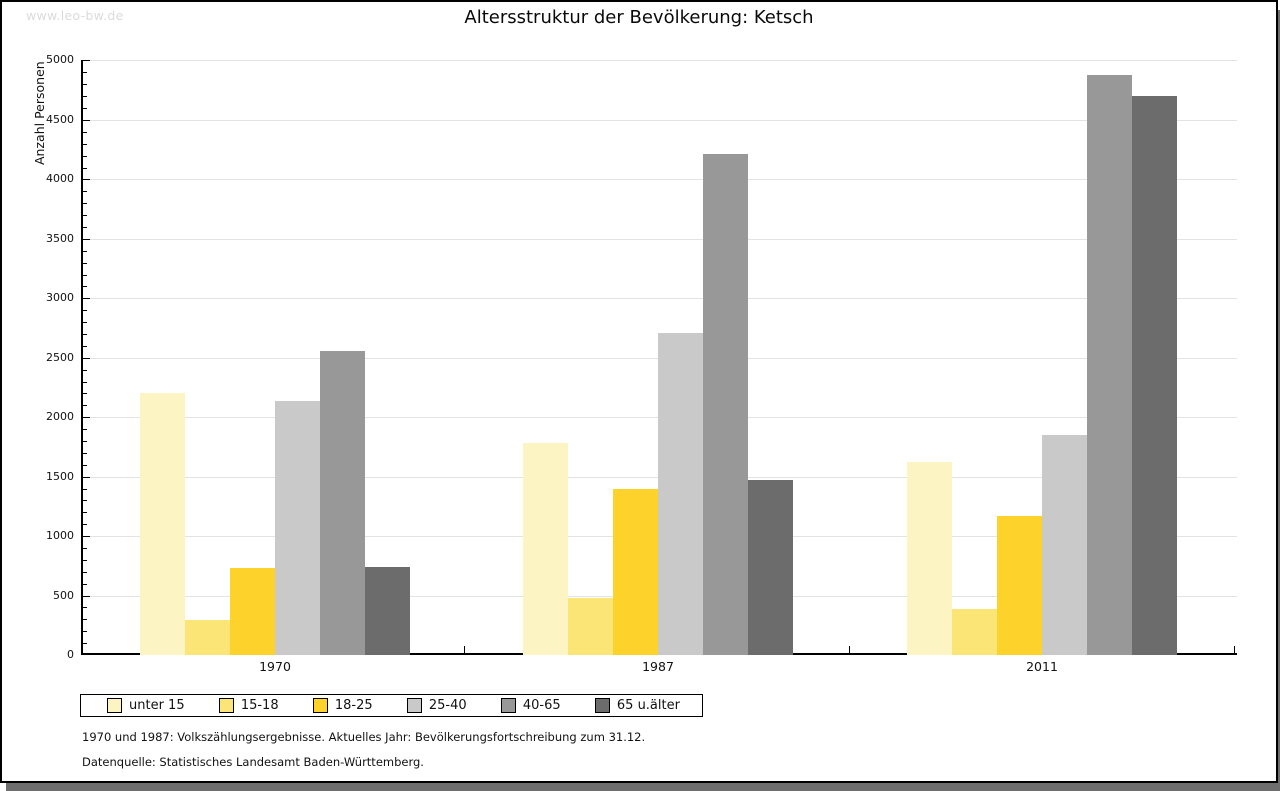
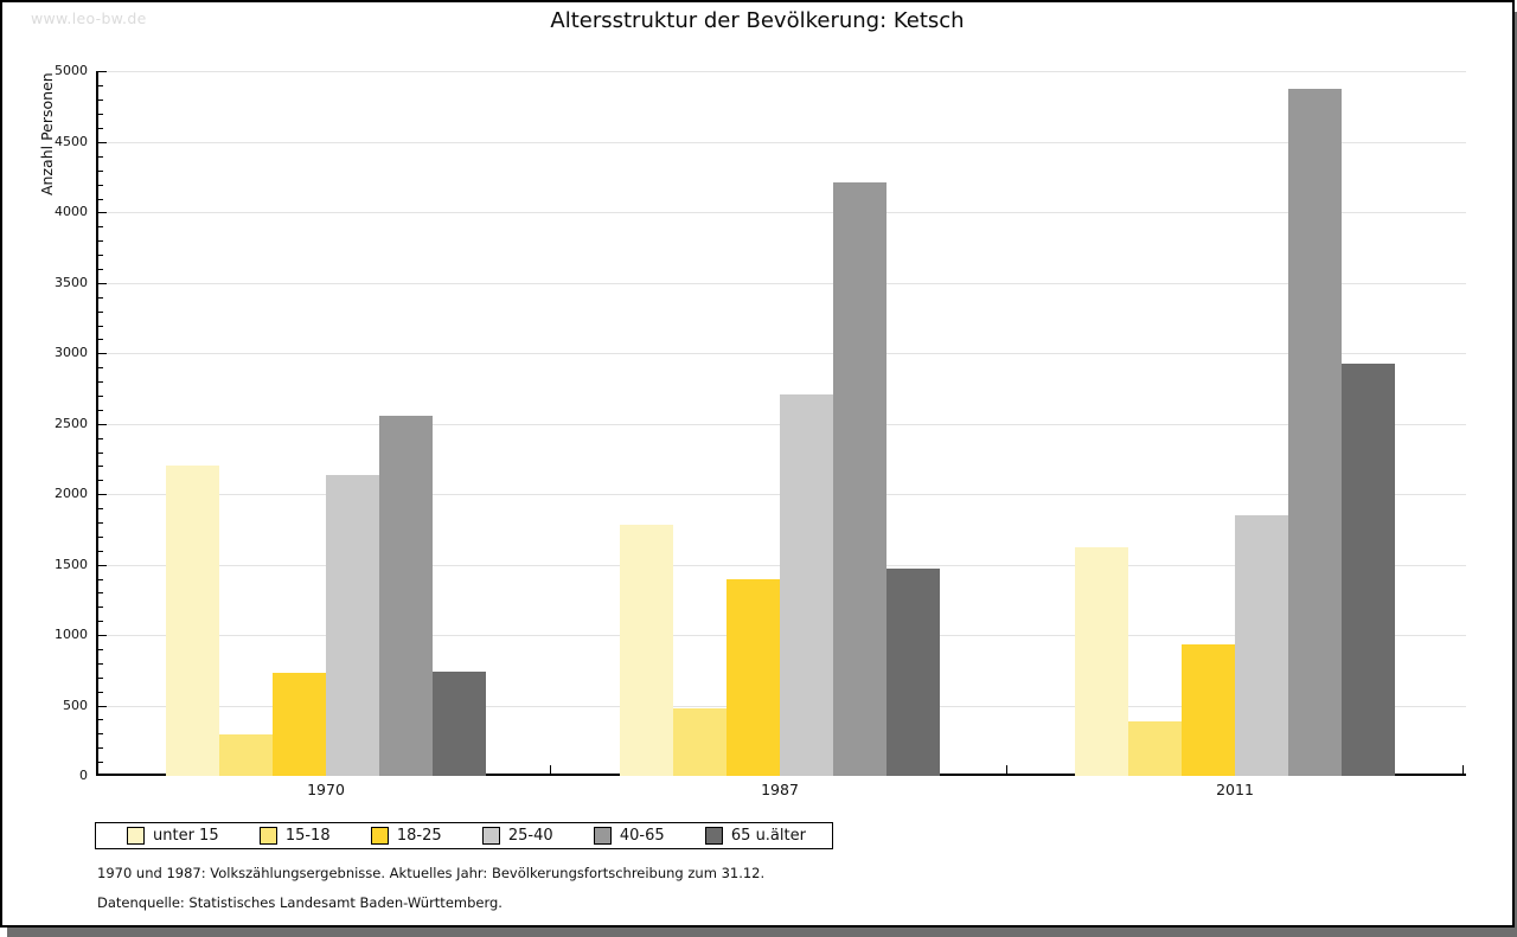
18-25/2011: 1170 -> 930
65 u.älter/2011: 4700 -> 2930
